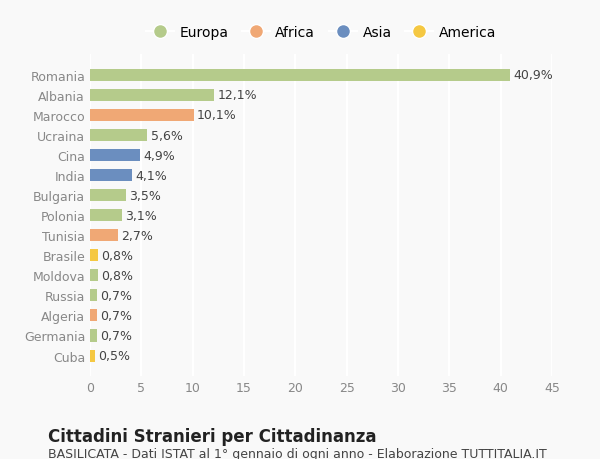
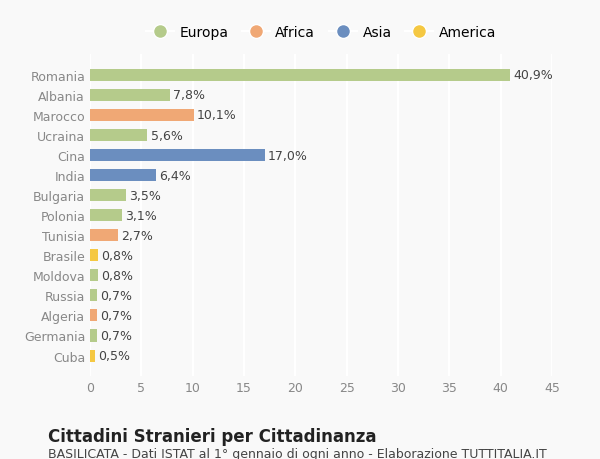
Albania: 12,1% -> 7,8%
Cina: 4,9% -> 17,0%
India: 4,1% -> 6,4%
